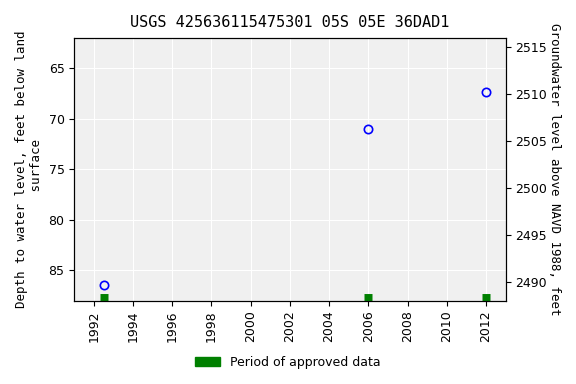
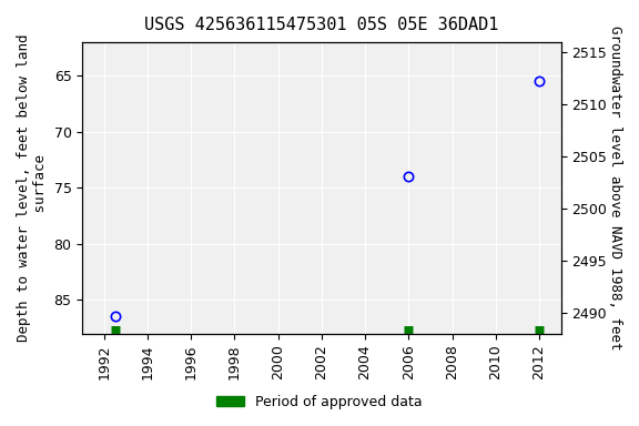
2006: 71.0 -> 74.0
2012: 67.3 -> 65.5
